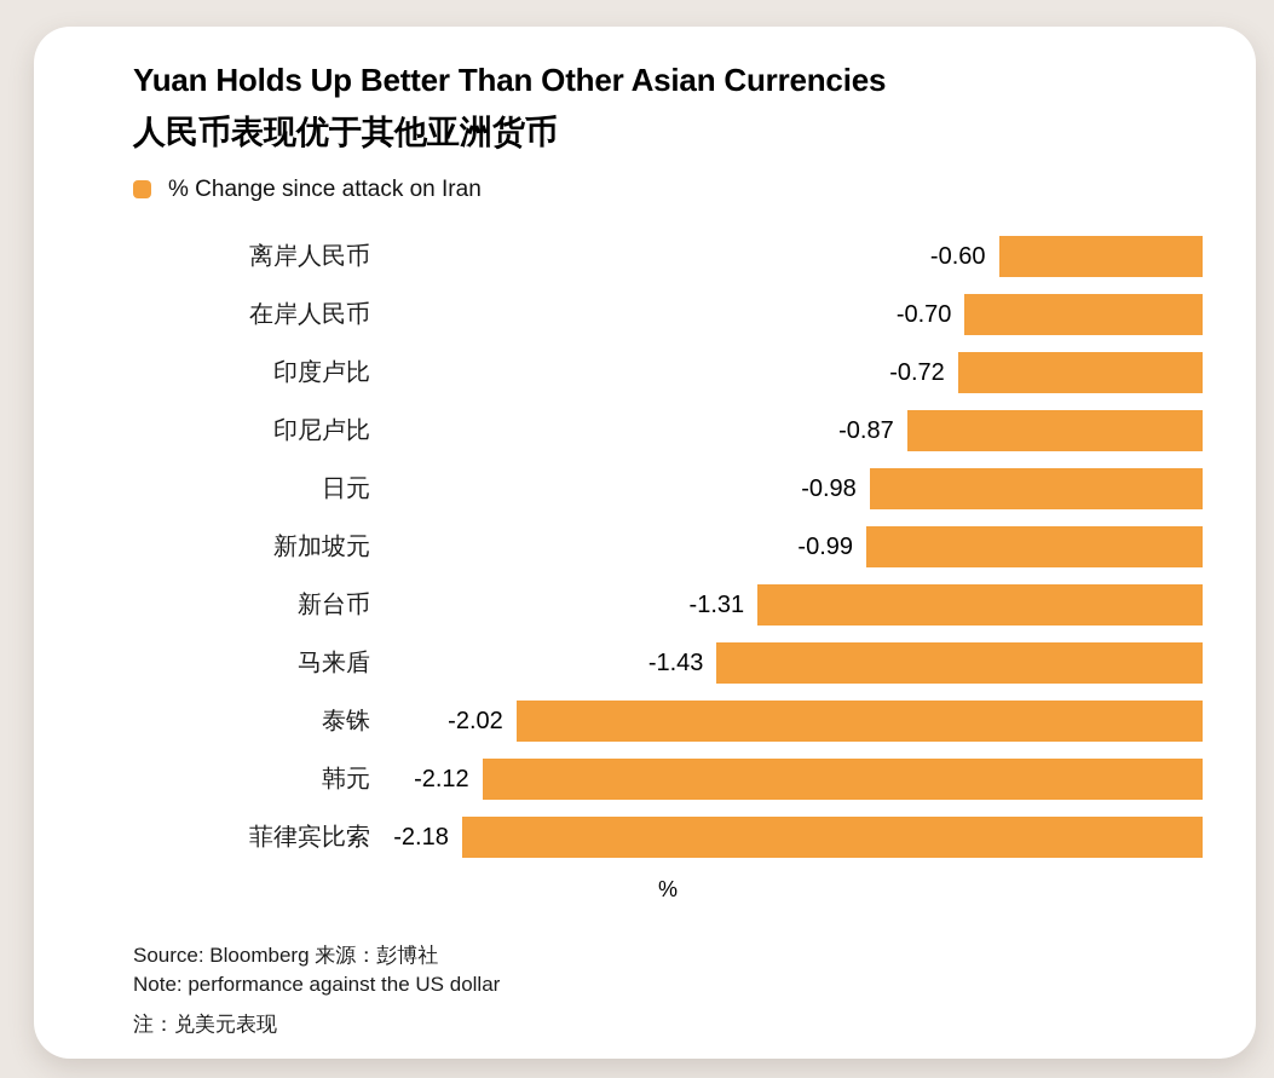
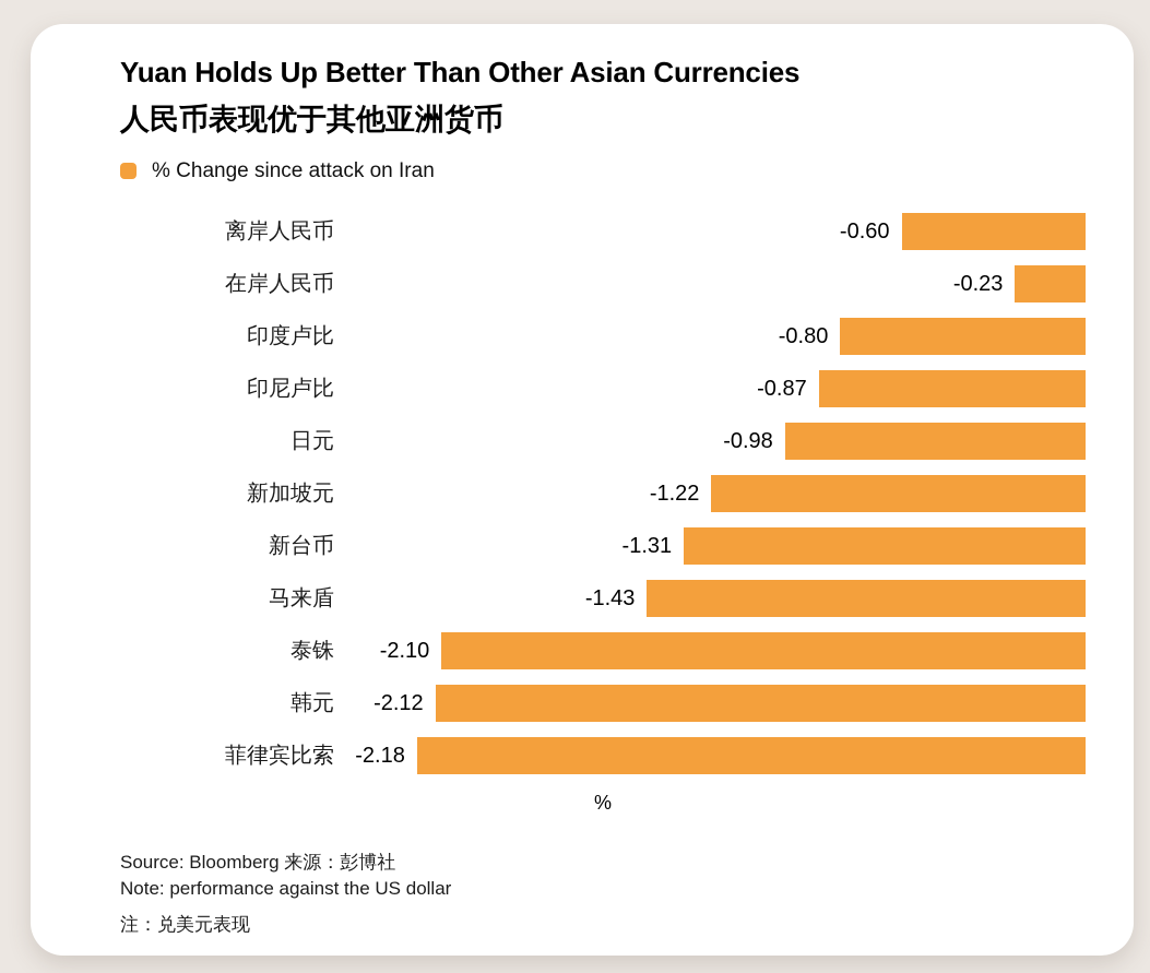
在岸人民币: -0.70 -> -0.23
印度卢比: -0.72 -> -0.80
新加坡元: -0.99 -> -1.22
泰铢: -2.02 -> -2.10
